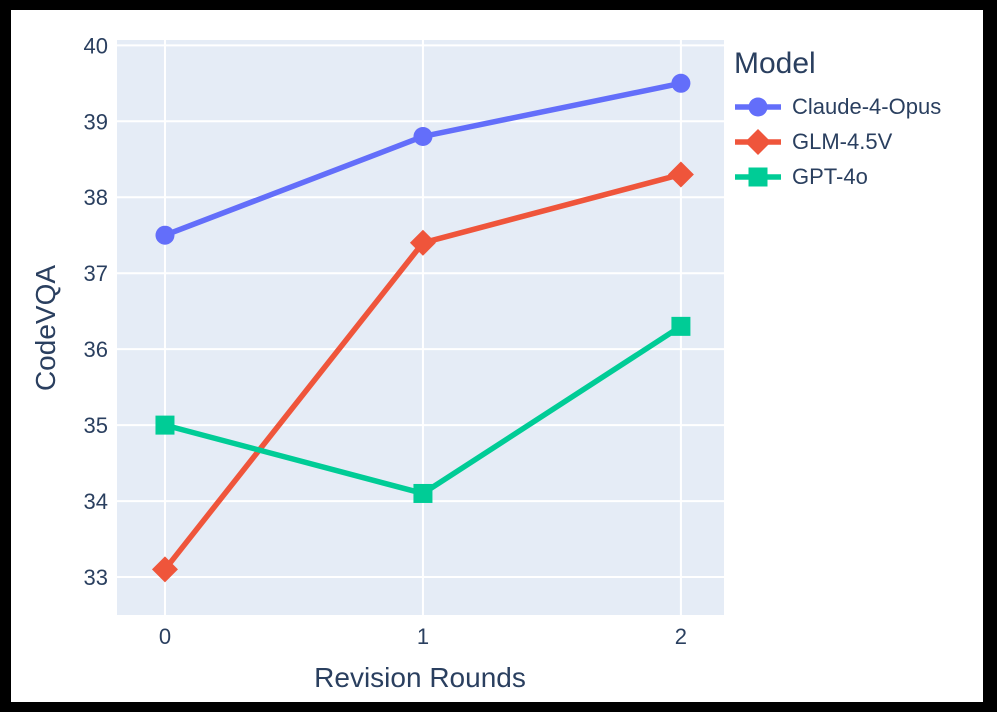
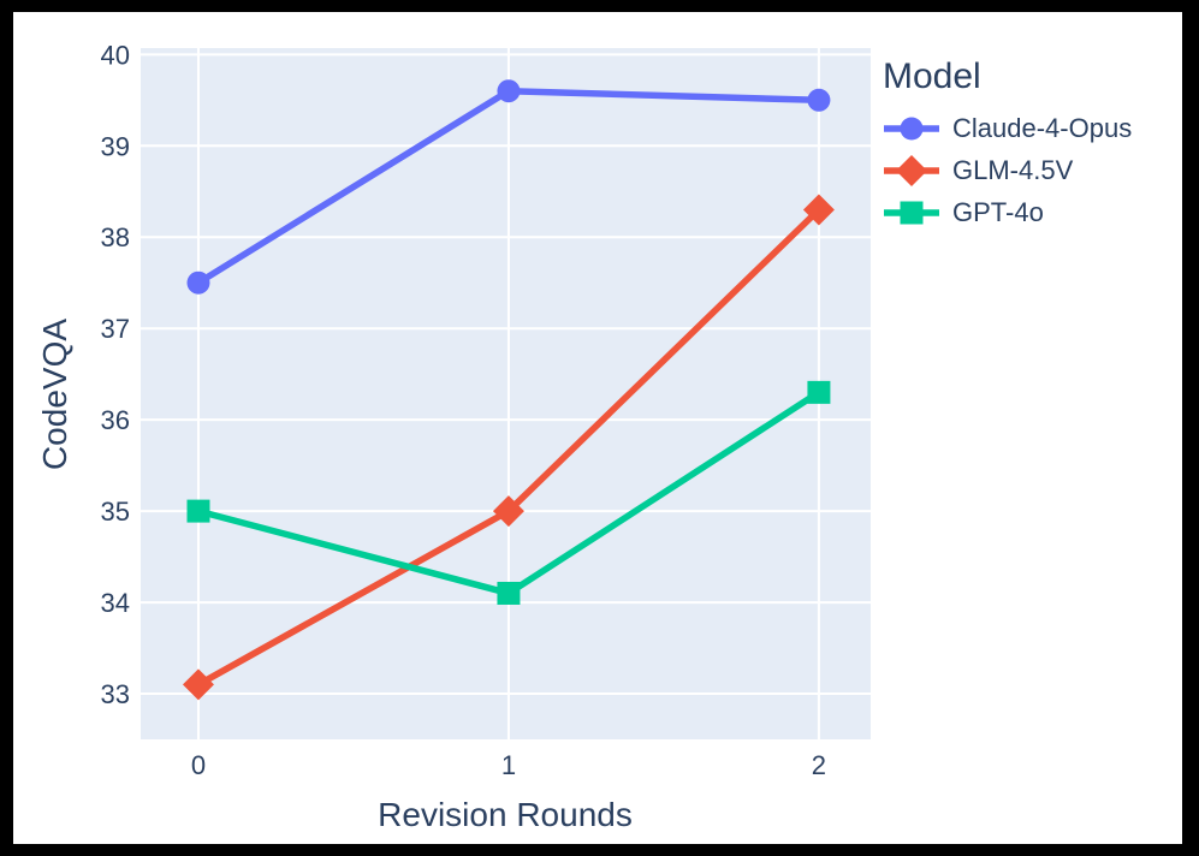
Claude-4-Opus/1: 38.8 -> 39.6
GLM-4.5V/1: 37.4 -> 35.0
